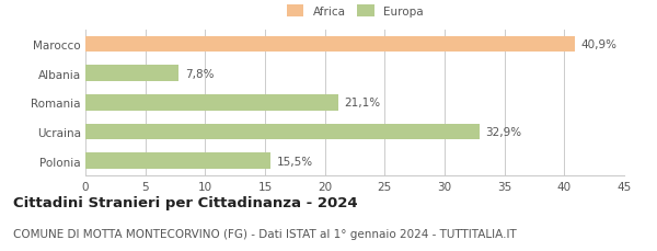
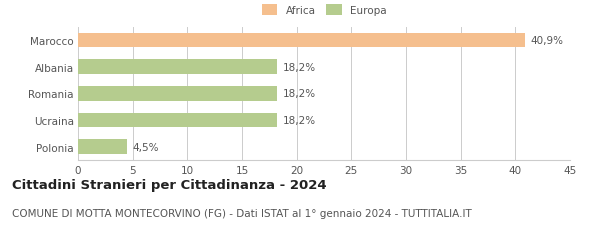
Albania: 7,8% -> 18,2%
Romania: 21,1% -> 18,2%
Ucraina: 32,9% -> 18,2%
Polonia: 15,5% -> 4,5%
